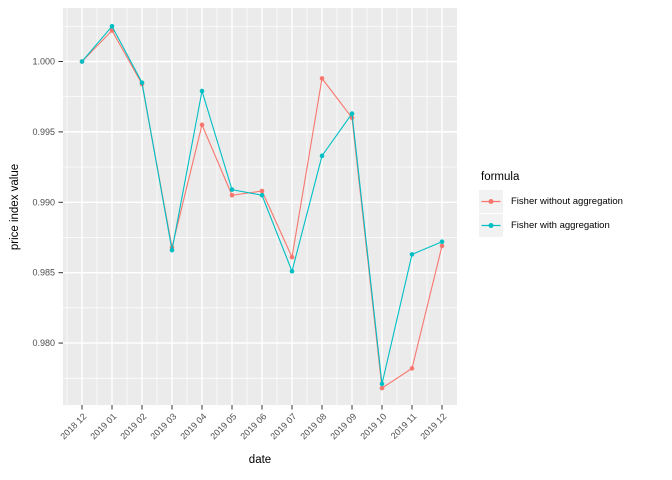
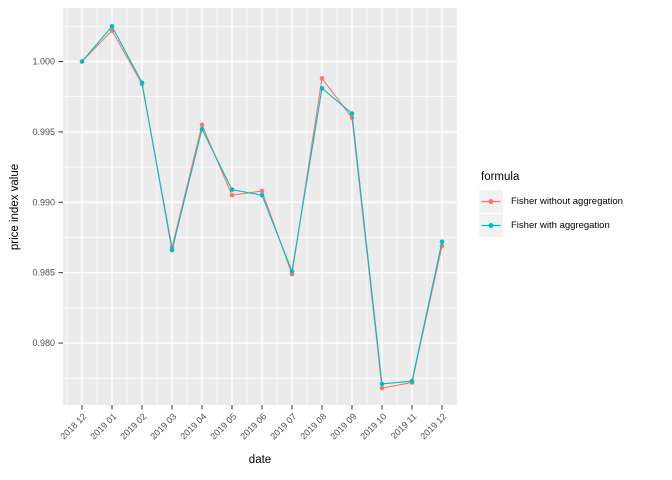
Fisher with aggregation/2019 04: 0.9979 -> 0.9952
Fisher without aggregation/2019 07: 0.9861 -> 0.9849
Fisher with aggregation/2019 08: 0.9933 -> 0.9981
Fisher without aggregation/2019 11: 0.9782 -> 0.9772
Fisher with aggregation/2019 11: 0.9863 -> 0.9773
